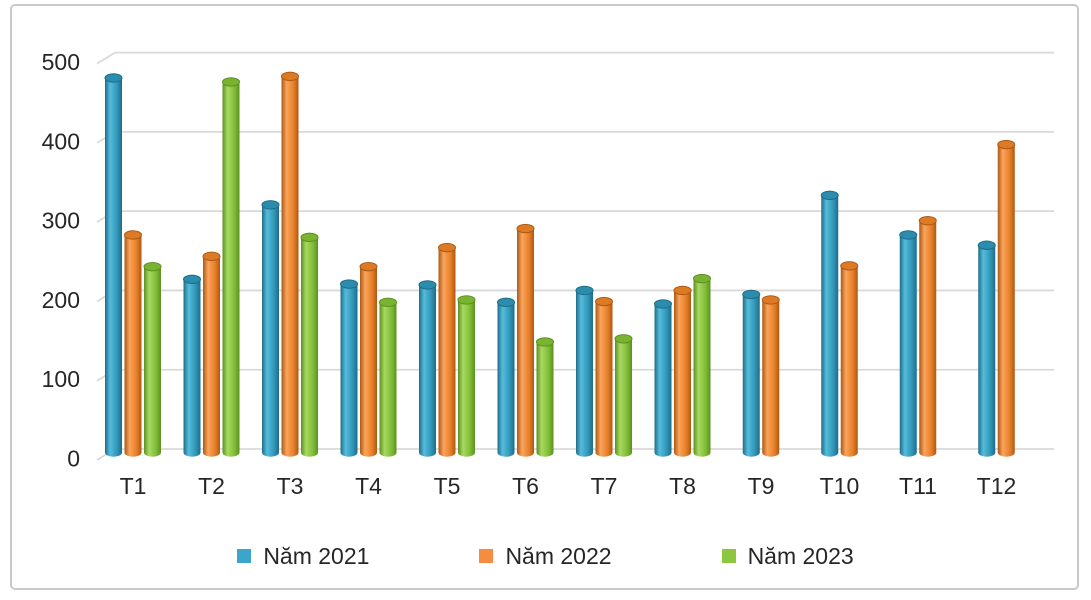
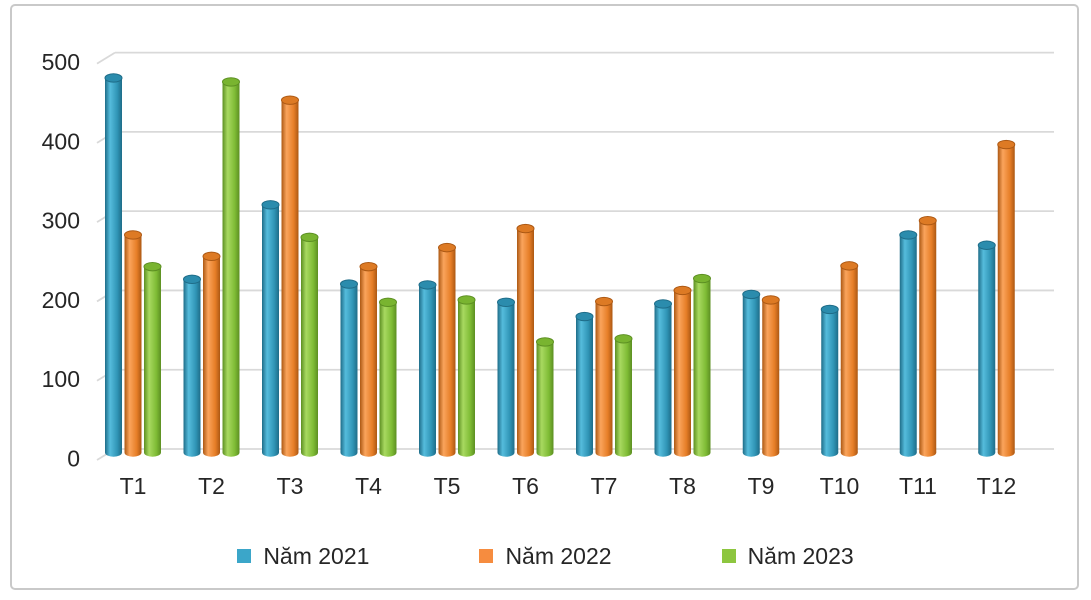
Năm 2022/T3: 470 -> 440
Năm 2021/T7: 200 -> 170
Năm 2021/T10: 320 -> 180
